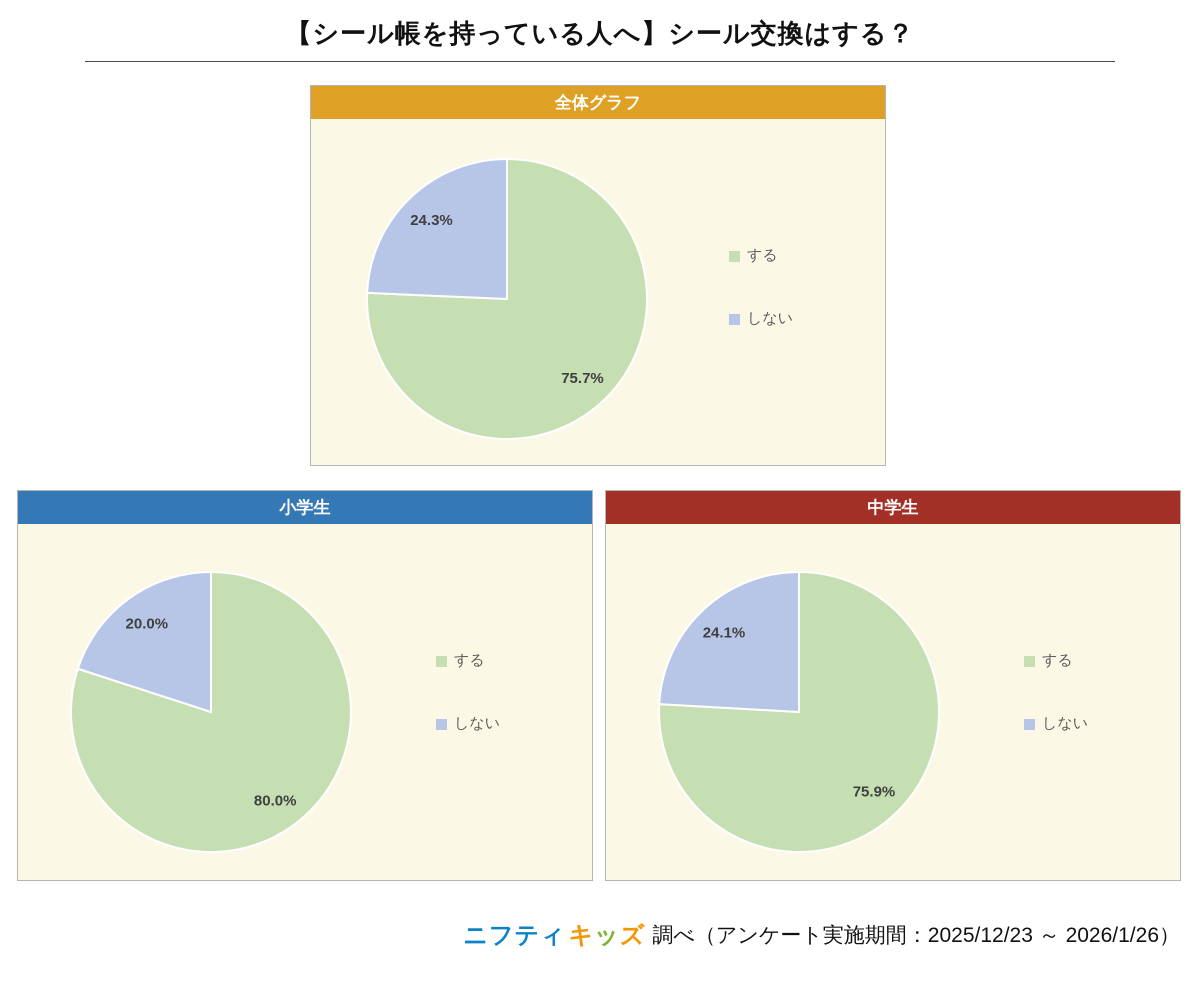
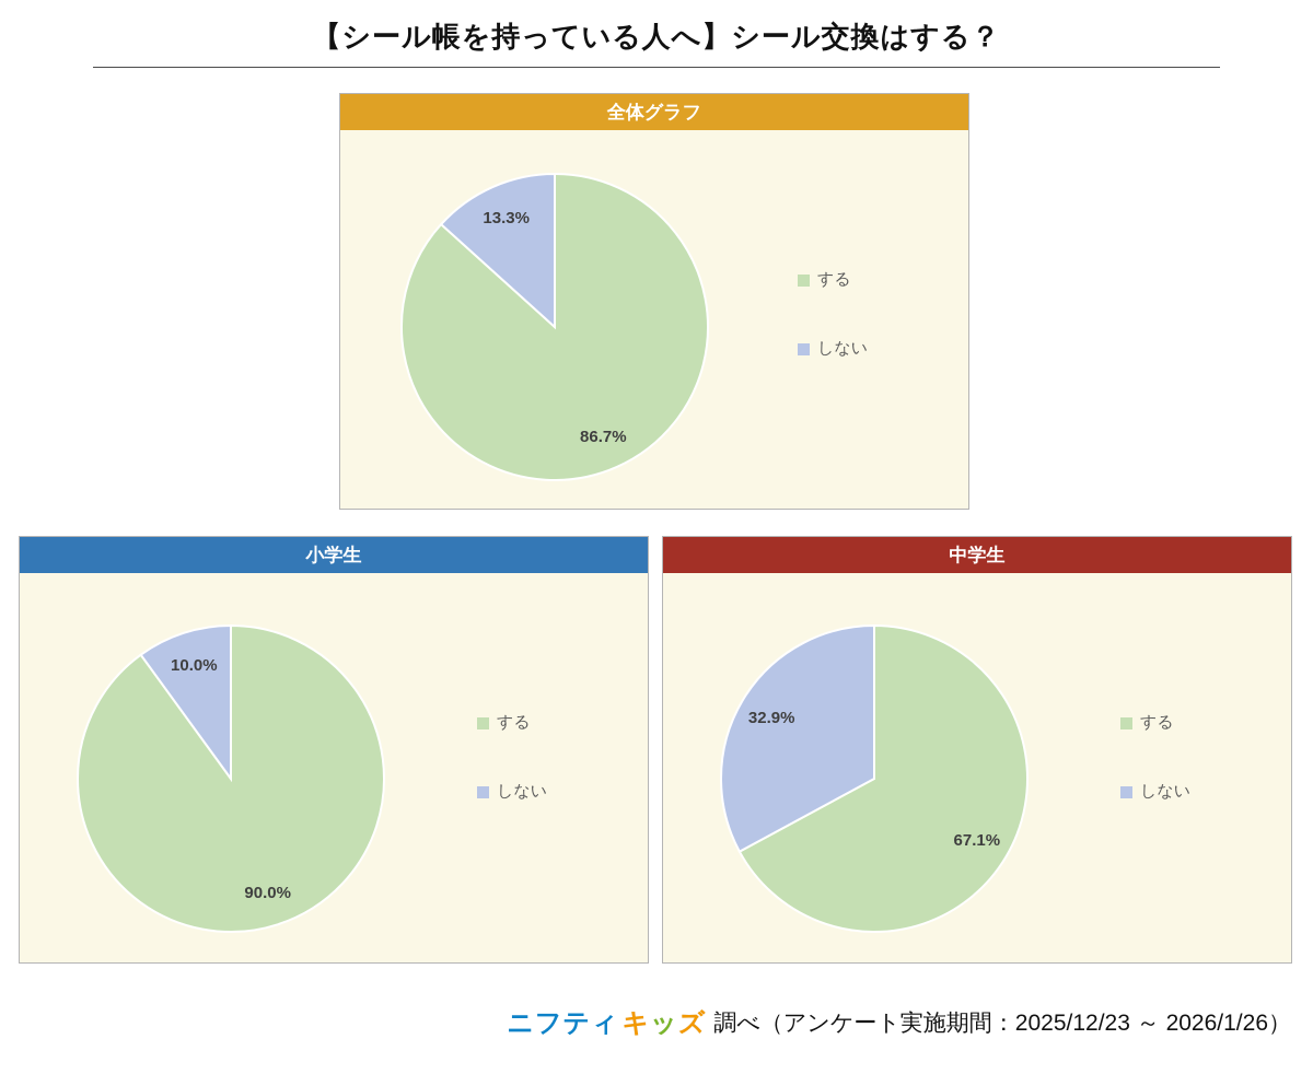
全体グラフ/する: 75.7% -> 86.7%
全体グラフ/しない: 24.3% -> 13.3%
小学生/する: 80.0% -> 90.0%
小学生/しない: 20.0% -> 10.0%
中学生/する: 75.9% -> 67.1%
中学生/しない: 24.1% -> 32.9%
